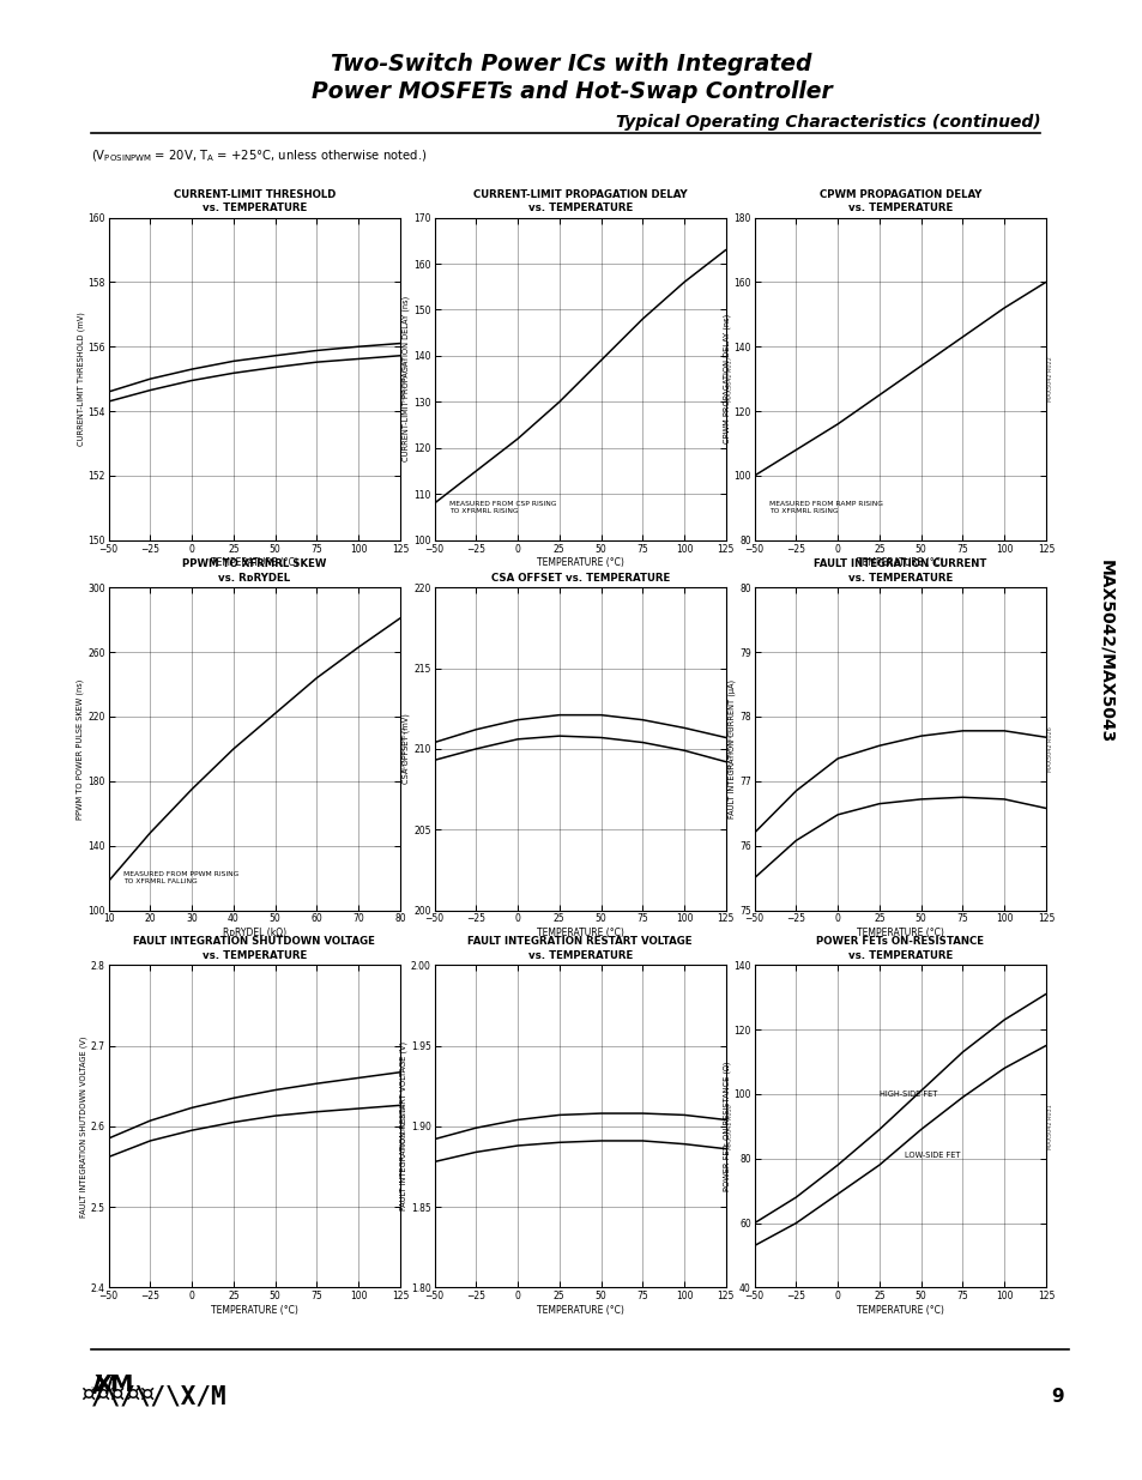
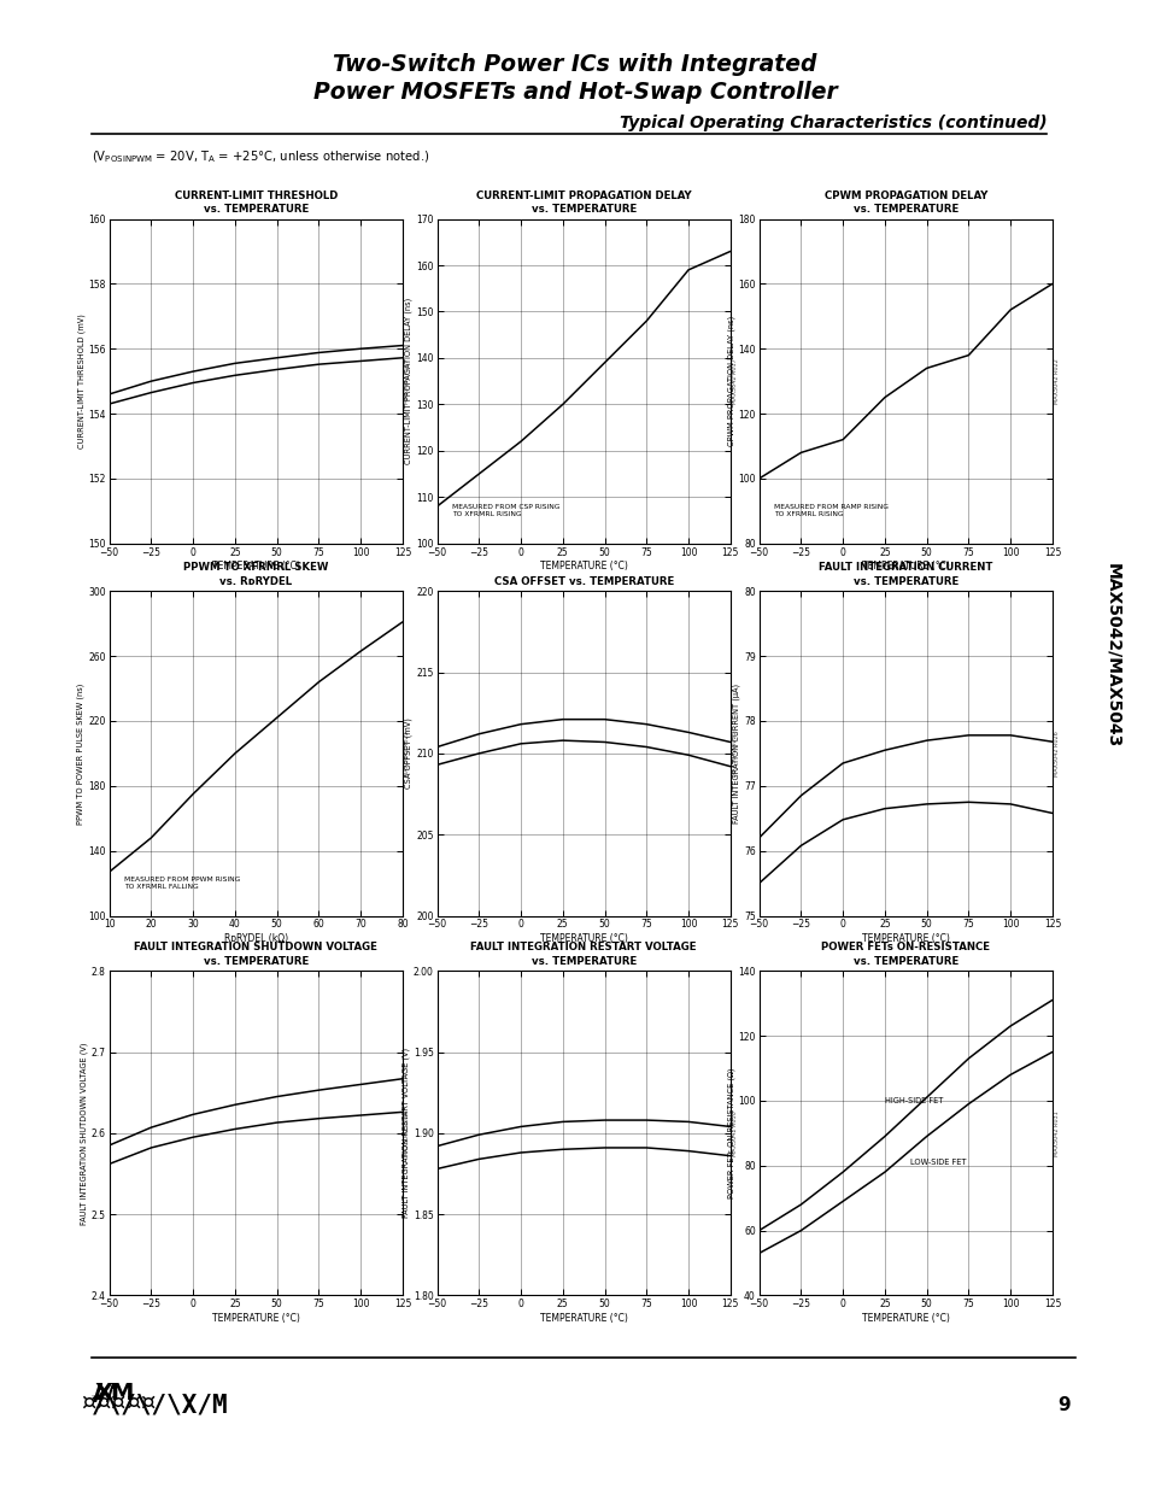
CURRENT-LIMIT PROPAGATION DELAY vs. TEMPERATURE/100: 156 -> 159
CPWM PROPAGATION DELAY vs. TEMPERATURE/0: 116 -> 112
CPWM PROPAGATION DELAY vs. TEMPERATURE/75: 143 -> 138
10: 118 -> 127
